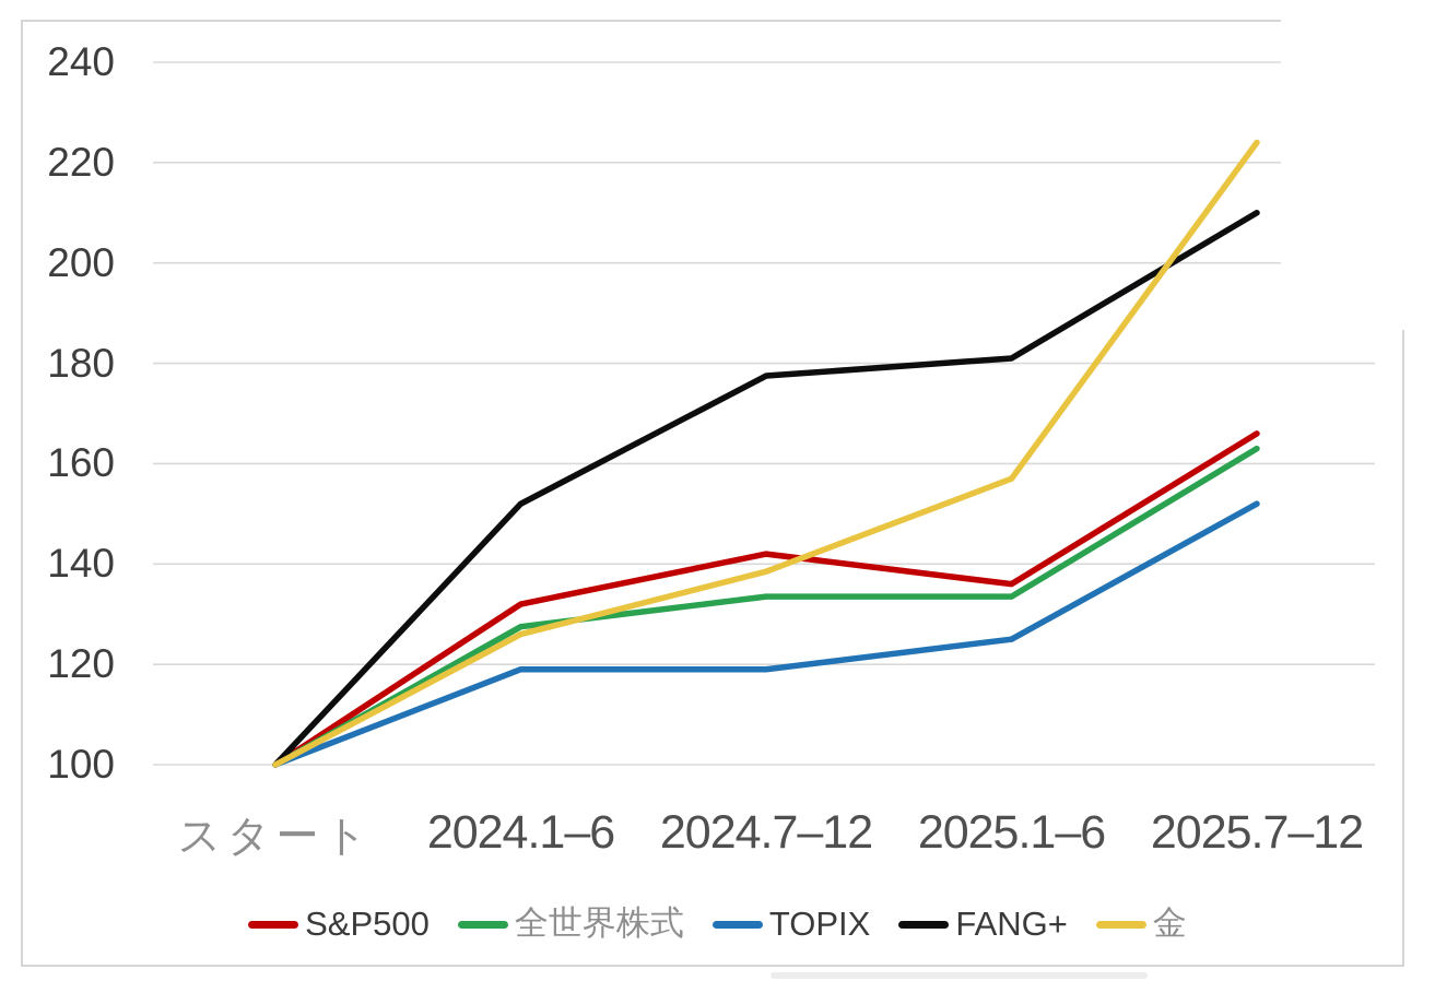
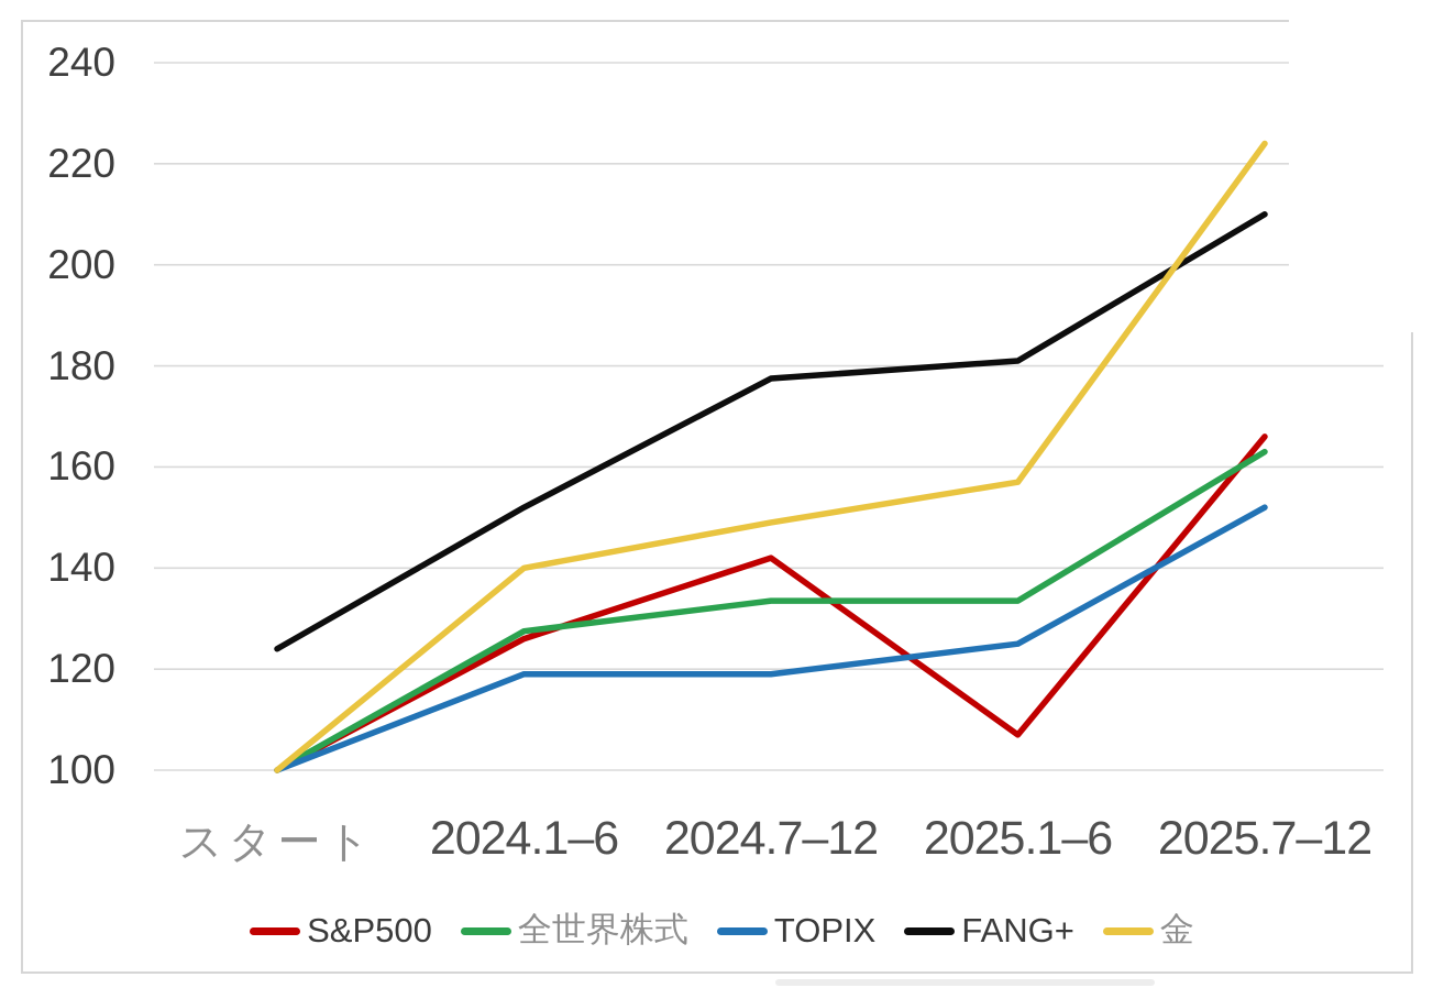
FANG+/スタート: 100 -> 124
S&P500/2024.1–6: 132 -> 126
金/2024.1–6: 126 -> 140
金/2024.7–12: 138 -> 149
S&P500/2025.1–6: 136 -> 107
